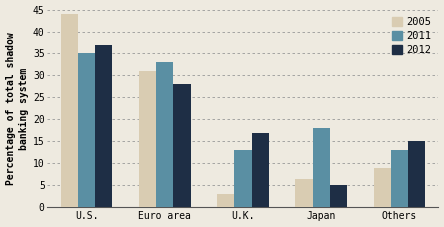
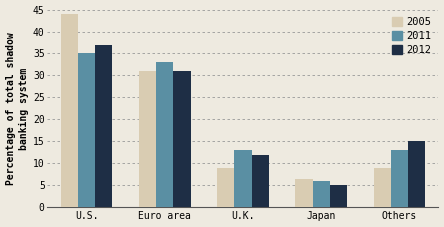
2012/Euro area: 28 -> 31
2005/U.K.: 3.0 -> 9.0
2012/U.K.: 17 -> 12
2011/Japan: 18 -> 6
